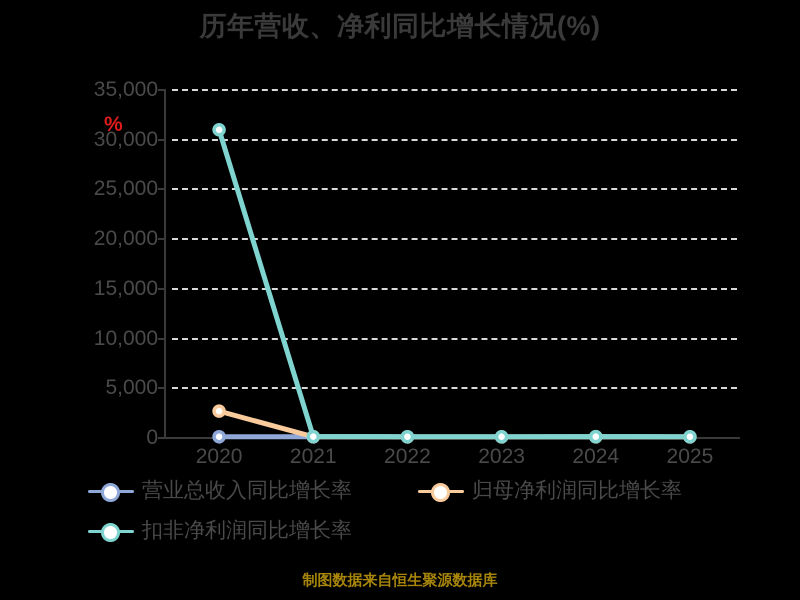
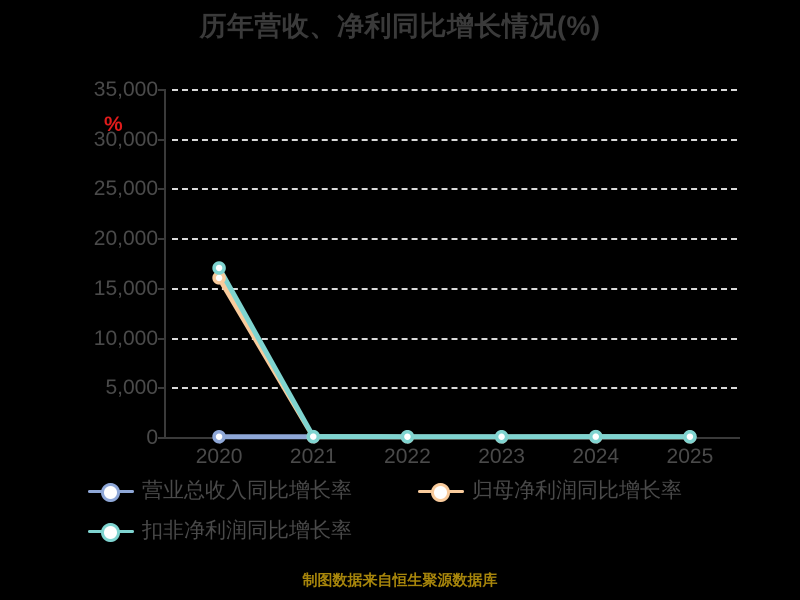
归母净利润同比增长率/2020: 3000 -> 16000
扣非净利润同比增长率/2020: 31000 -> 17000
